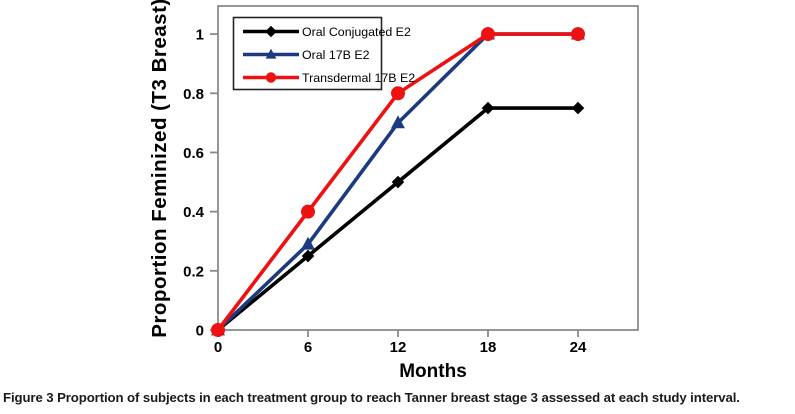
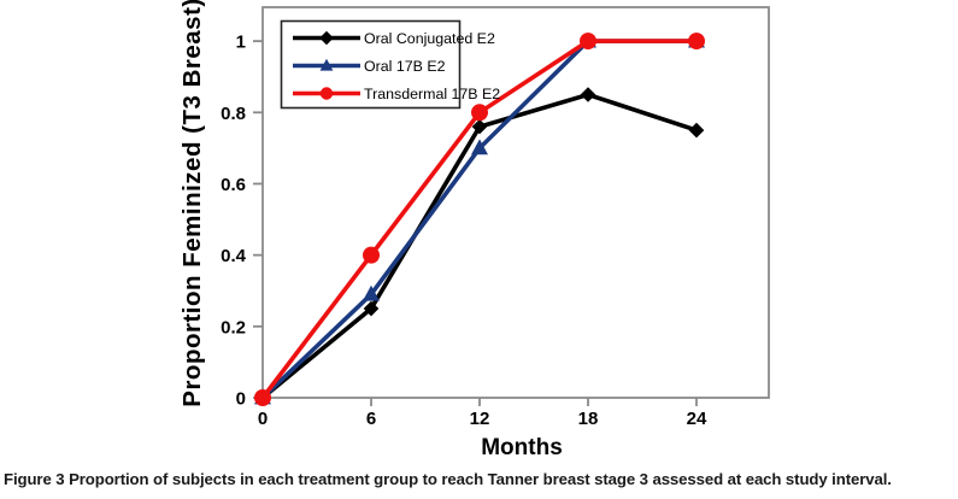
Oral Conjugated E2/12: 0.50 -> 0.76
Oral Conjugated E2/18: 0.75 -> 0.85
